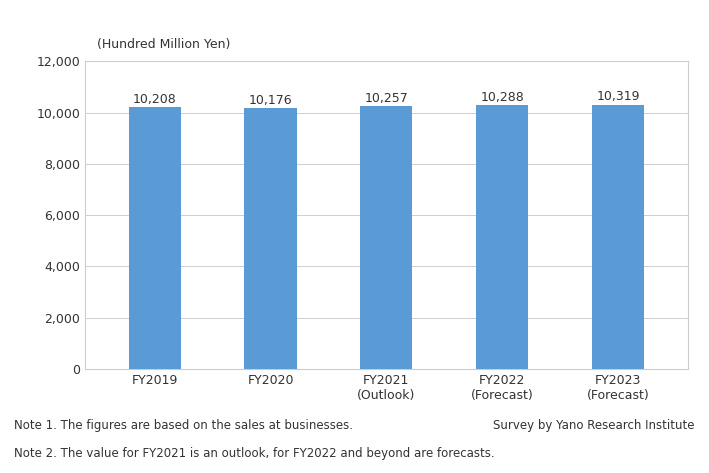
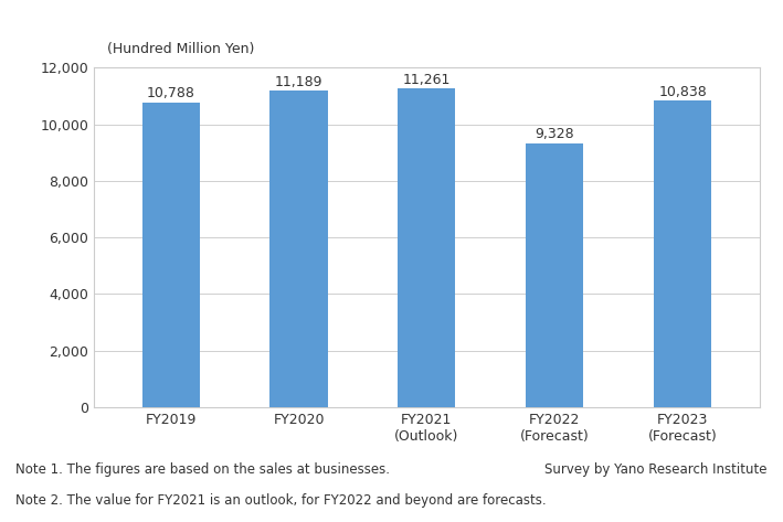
FY2019: 10,208 -> 10,788
FY2020: 10,176 -> 11,189
FY2021 (Outlook): 10,257 -> 11,261
FY2022 (Forecast): 10,288 -> 9,328
FY2023 (Forecast): 10,319 -> 10,838
